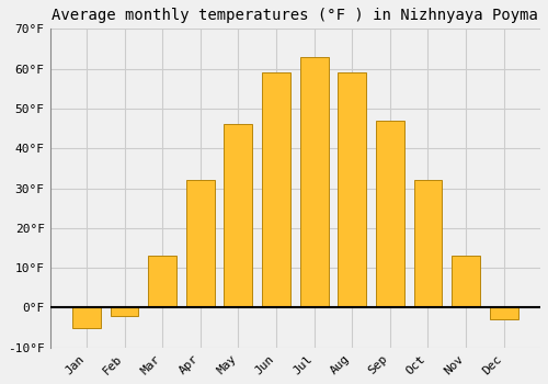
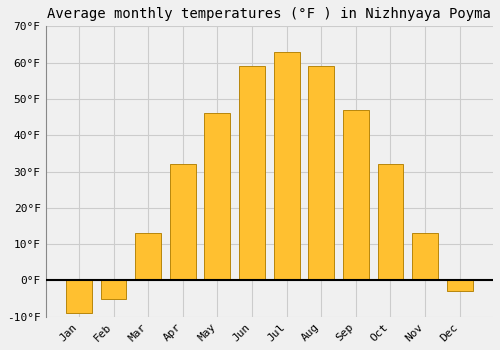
Jan: -5°F -> -9°F
Feb: -2°F -> -5°F
